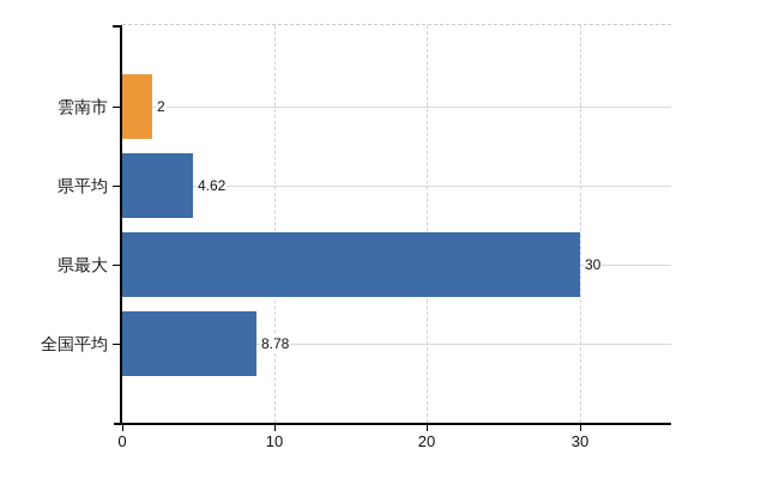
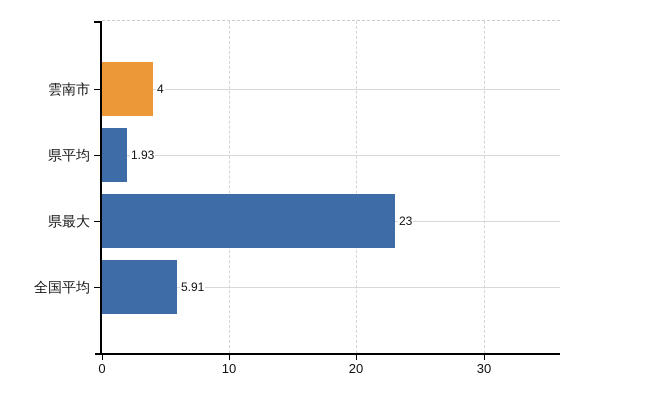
雲南市: 2 -> 4
県平均: 4.62 -> 1.93
県最大: 30 -> 23
全国平均: 8.78 -> 5.91
